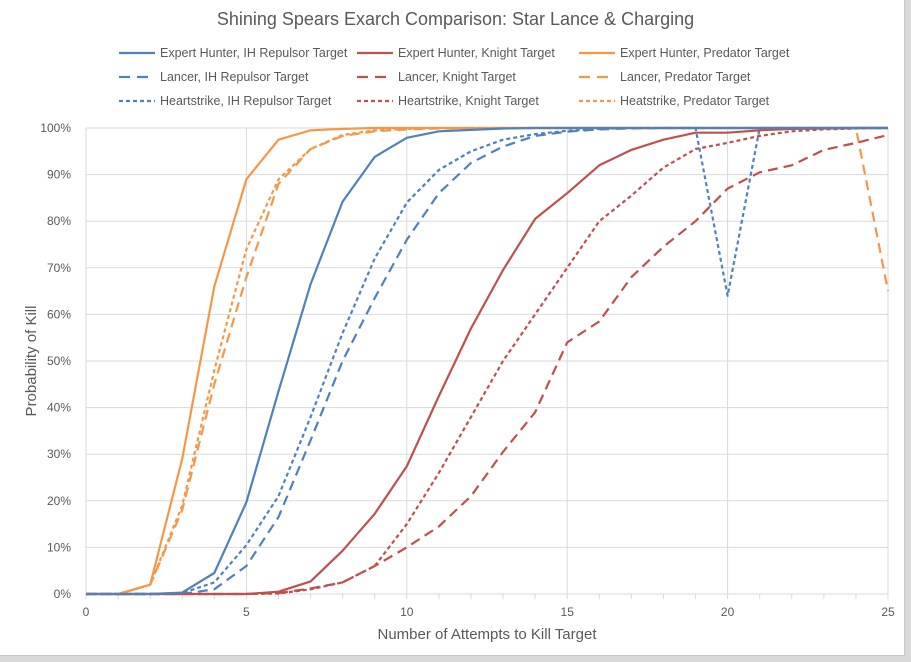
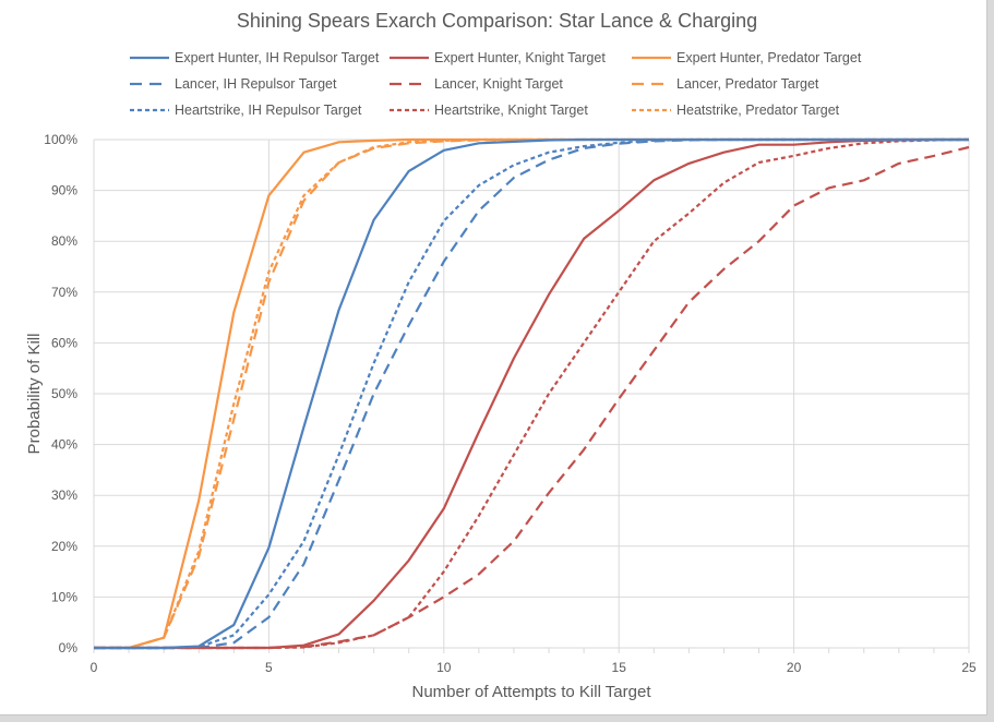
Lancer, Predator Target/5: 68% -> 72%
Lancer, Knight Target/15: 54% -> 49%
Heartstrike, IH Repulsor Target/20: 64% -> 100%
Lancer, Predator Target/25: 65% -> 100%
